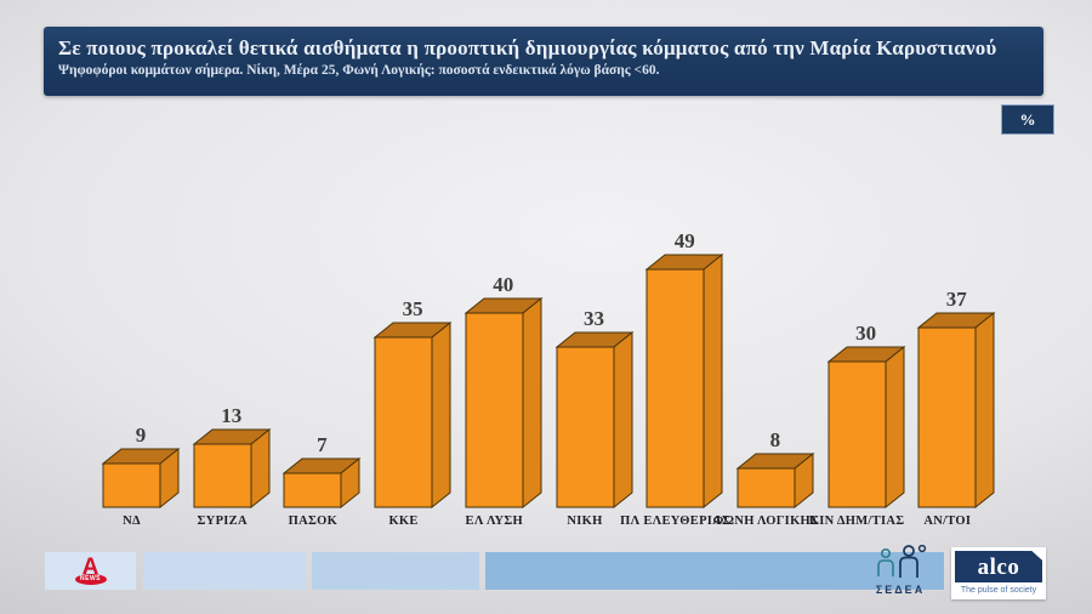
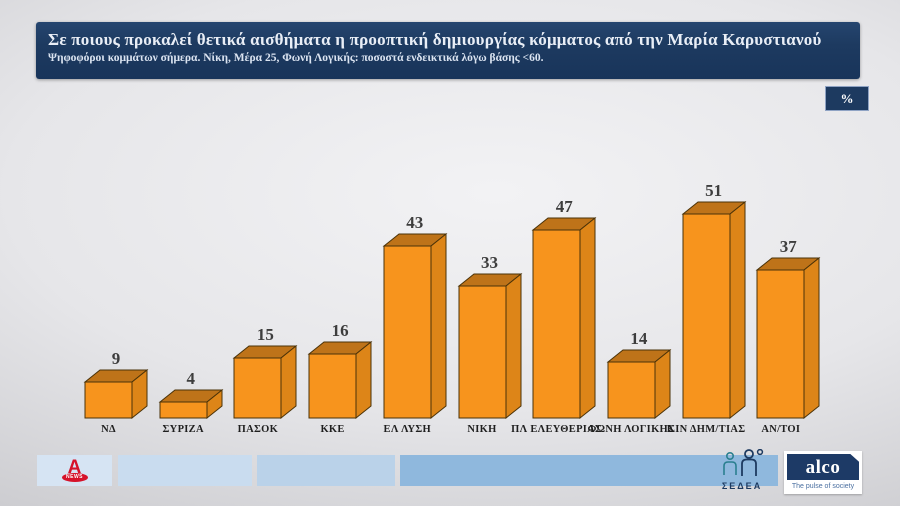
ΣΥΡΙΖΑ: 13 -> 4
ΠΑΣΟΚ: 7 -> 15
ΚΚΕ: 35 -> 16
ΕΛ ΛΥΣΗ: 40 -> 43
ΠΛ ΕΛΕΥΘΕΡΙΑΣ: 49 -> 47
ΦΩΝΗ ΛΟΓΙΚΗΣ: 8 -> 14
ΚΙΝ ΔΗΜ/ΤΙΑΣ: 30 -> 51
